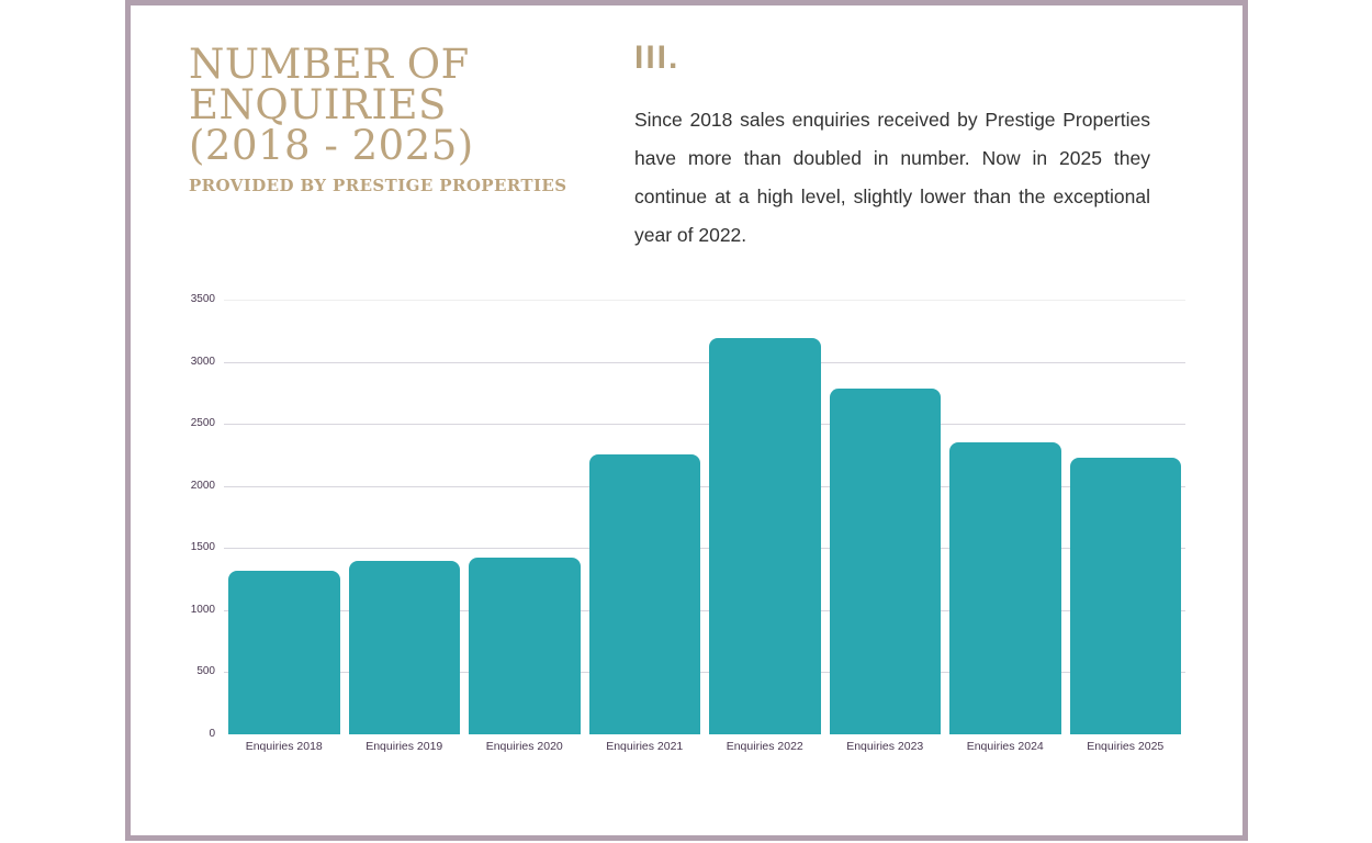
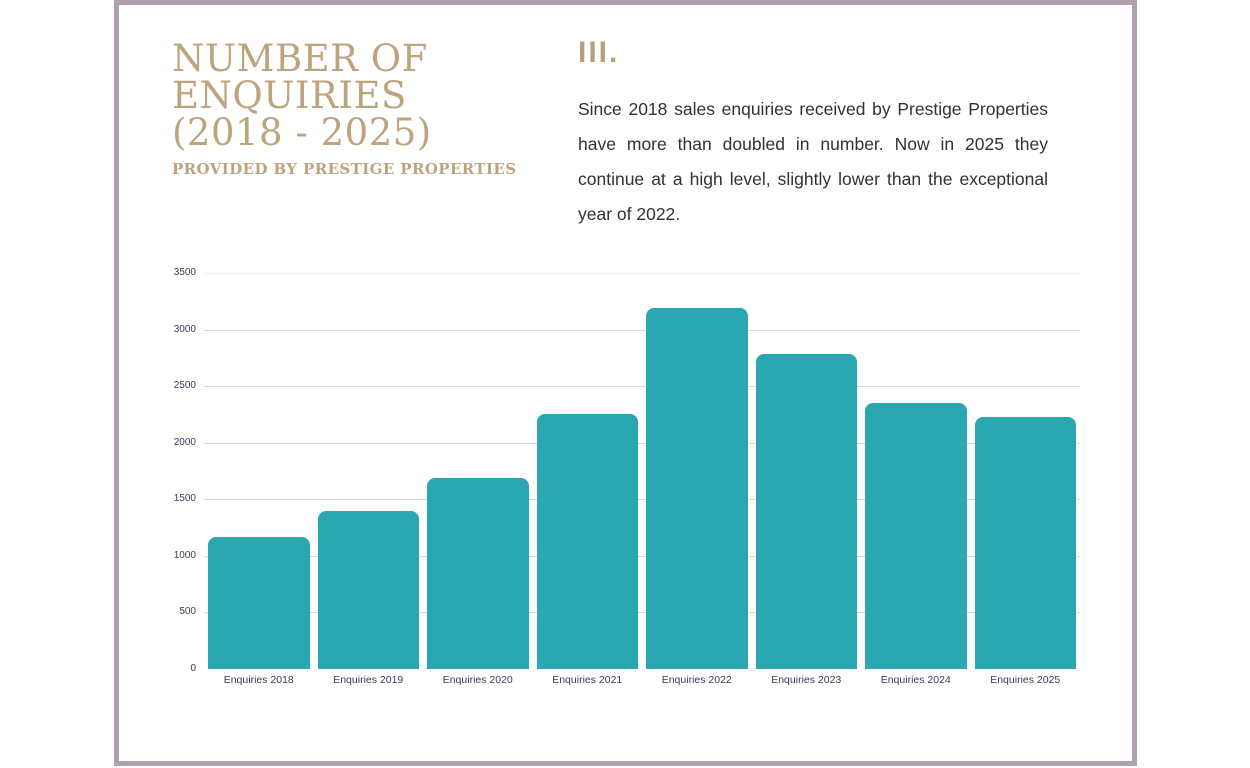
Enquiries 2018: 1320 -> 1160
Enquiries 2020: 1420 -> 1680
